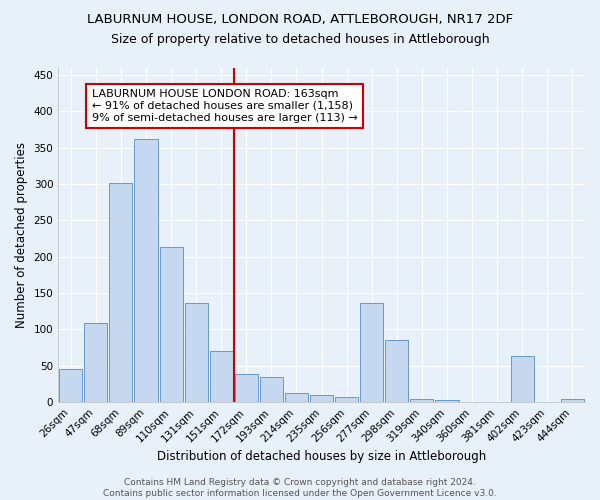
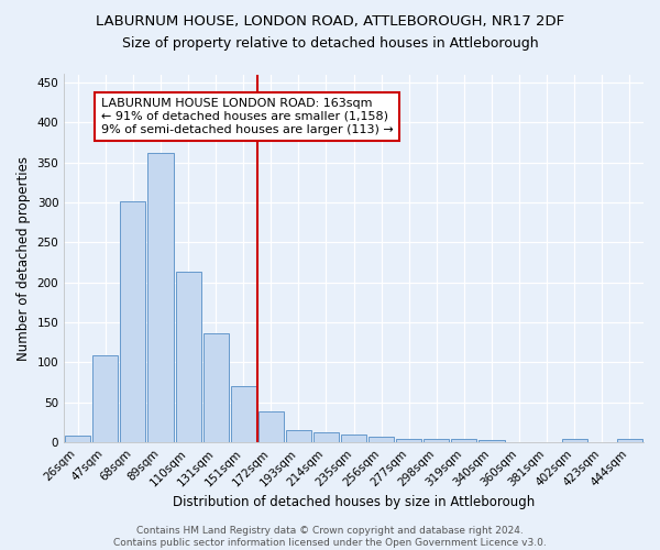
26sqm: 46 -> 8
193sqm: 34 -> 15
277sqm: 136 -> 5
298sqm: 86 -> 4
402sqm: 64 -> 5
